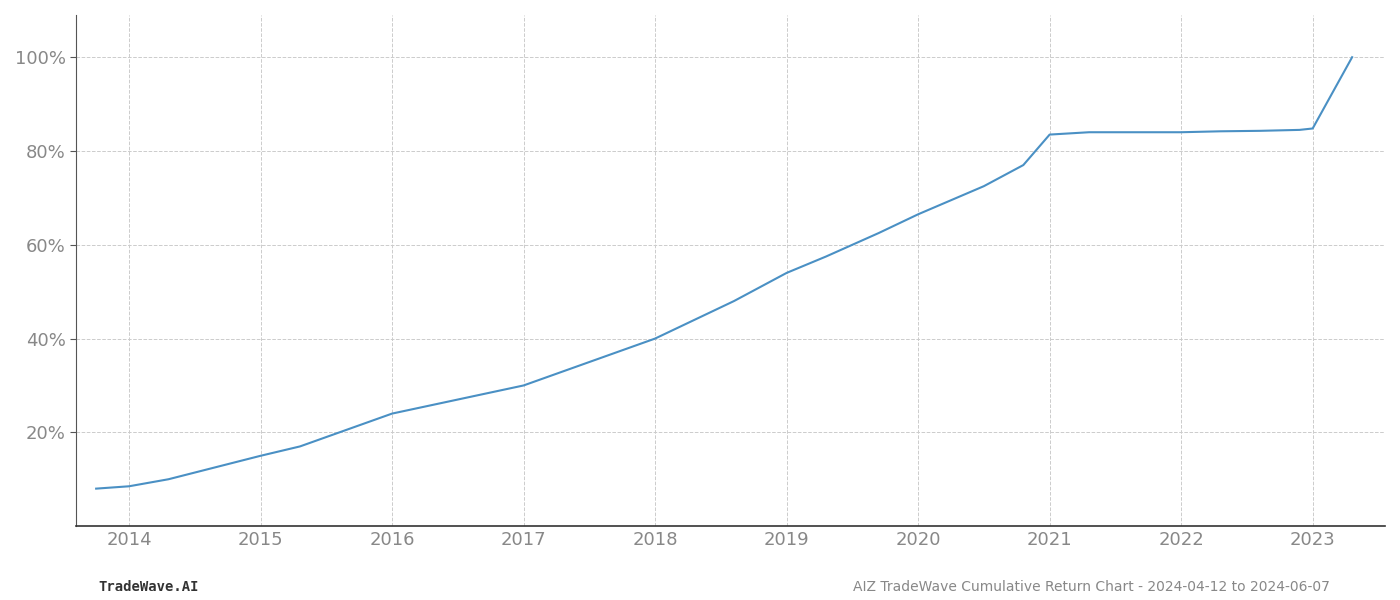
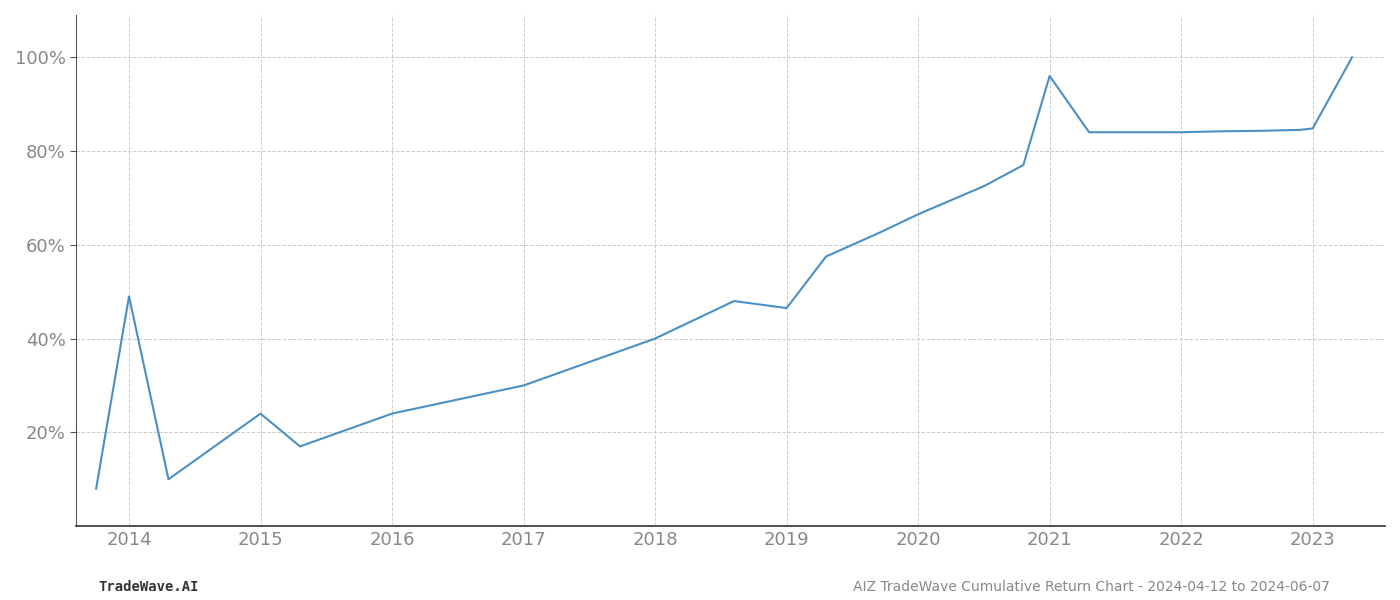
2014: 8.5% -> 49.0%
2015: 15.0% -> 24.0%
2019: 54.0% -> 46.5%
2021: 83.5% -> 96.0%
